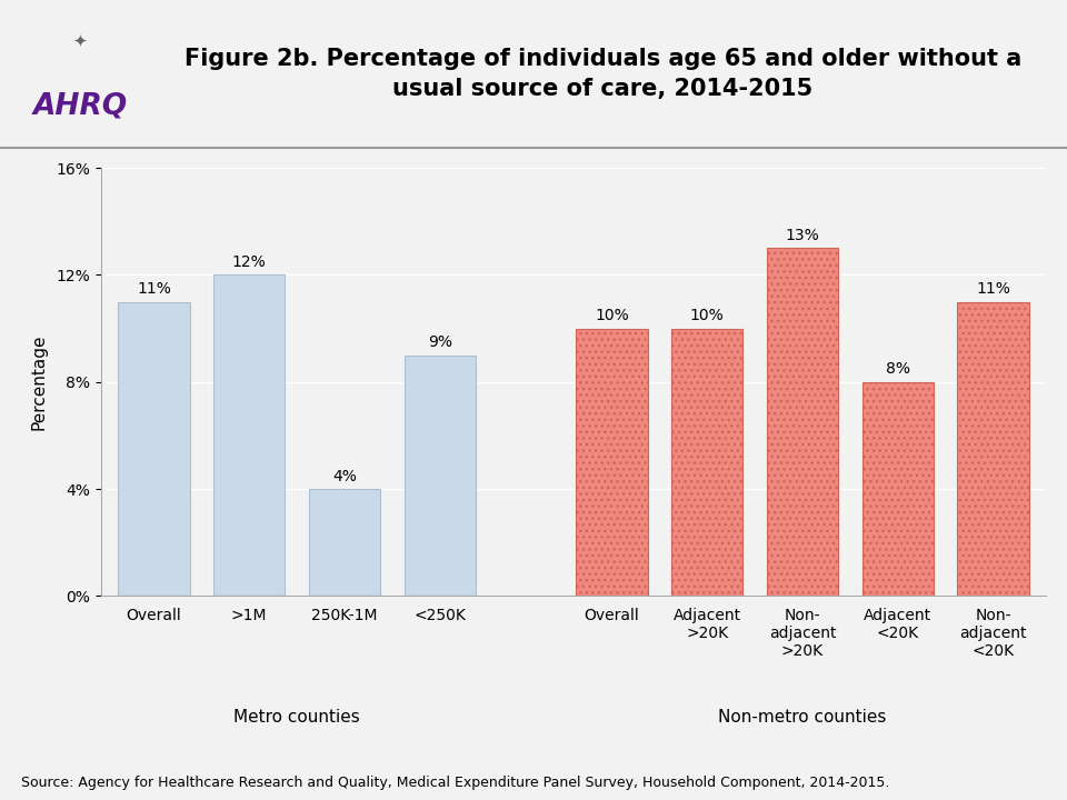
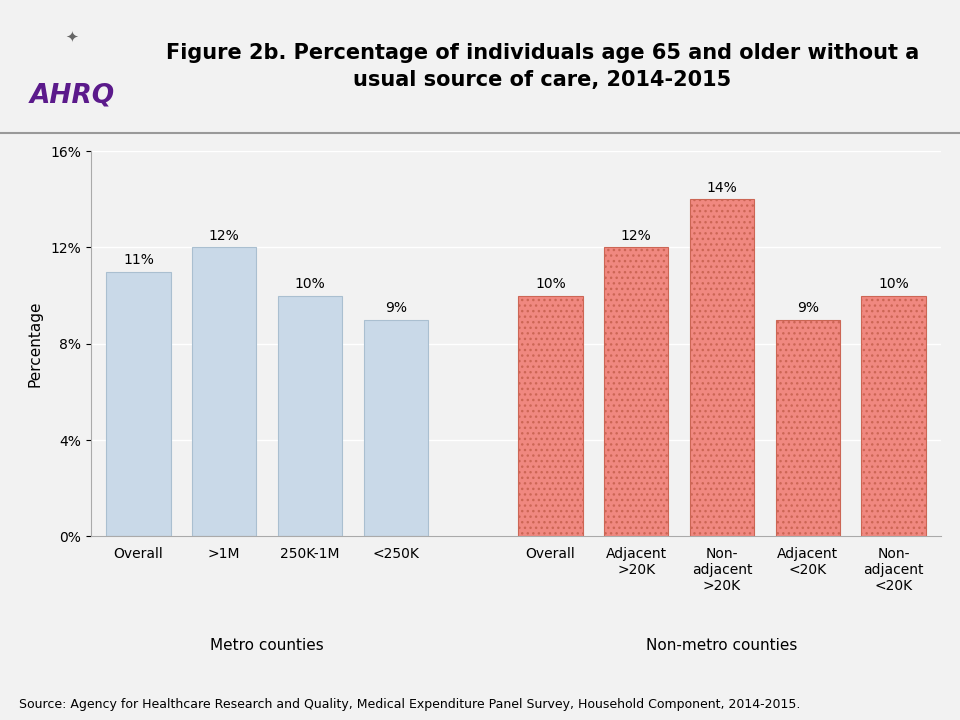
250K-1M: 4% -> 10%
Adjacent >20K: 10% -> 12%
Non- adjacent >20K: 13% -> 14%
Adjacent <20K: 8% -> 9%
Non- adjacent <20K: 11% -> 10%
